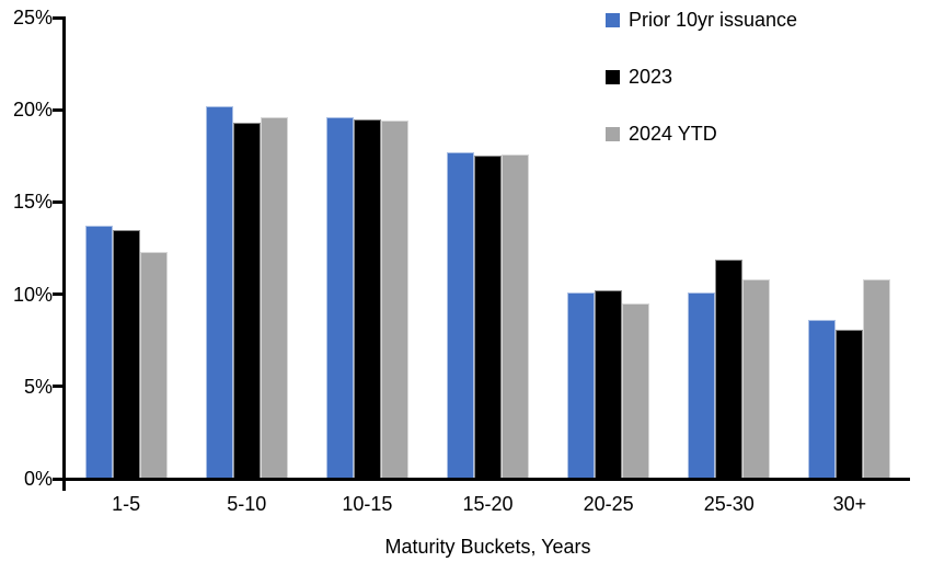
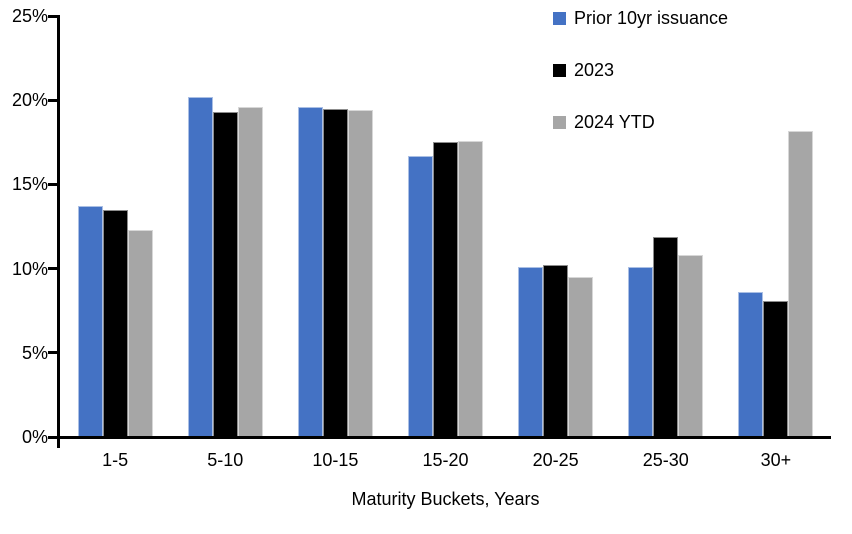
Prior 10yr issuance/15-20: 17.7% -> 16.7%
2024 YTD/30+: 10.8% -> 18.2%
